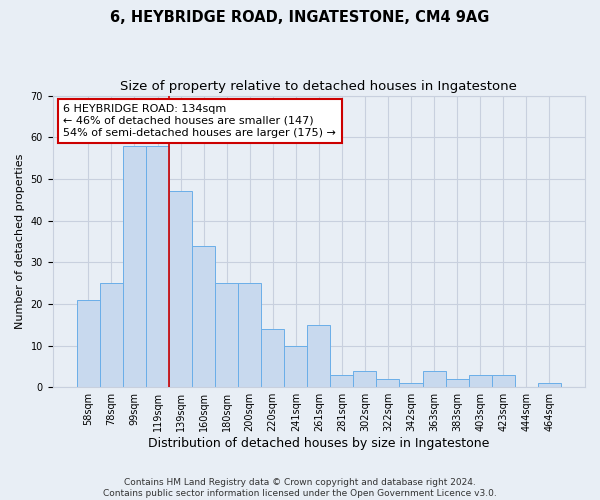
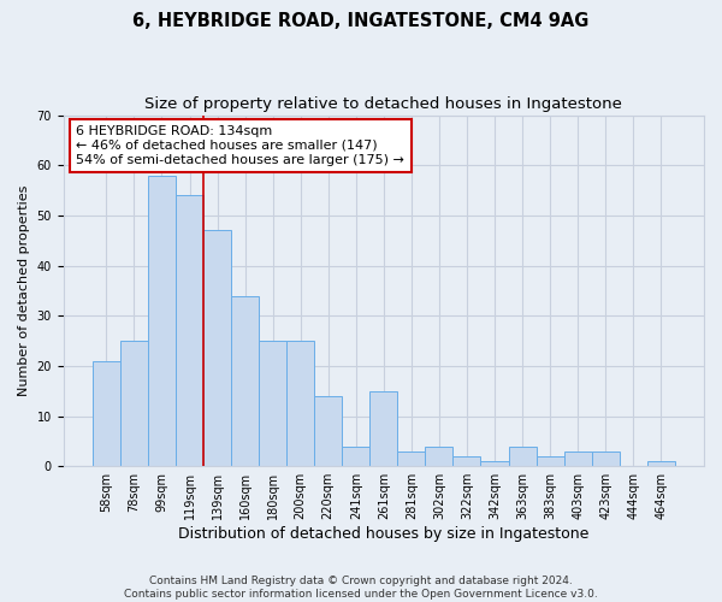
119sqm: 58 -> 54
241sqm: 10 -> 4
